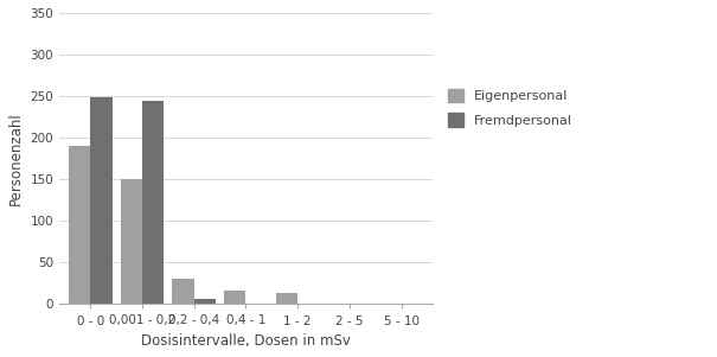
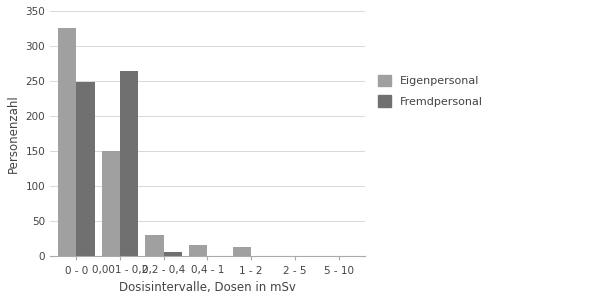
Eigenpersonal/0 - 0: 190 -> 325
Fremdpersonal/0,001 - 0,2: 244 -> 265
